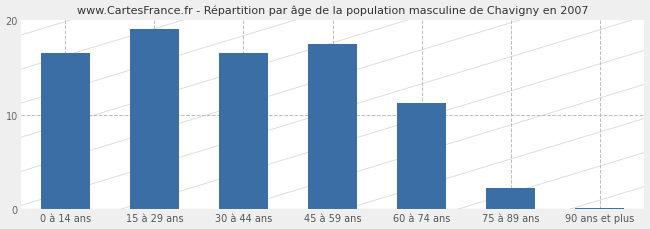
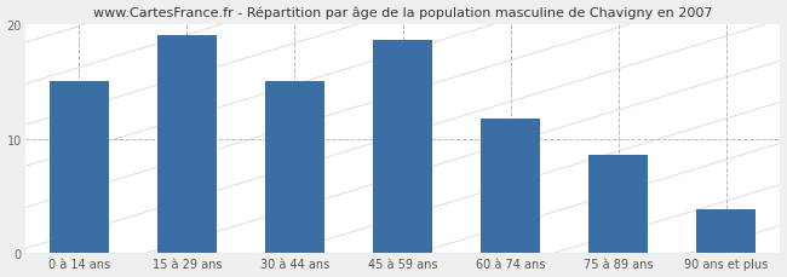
0 à 14 ans: 16.5 -> 15.0
30 à 44 ans: 16.5 -> 15.0
45 à 59 ans: 17.5 -> 18.6
60 à 74 ans: 11.2 -> 11.8
75 à 89 ans: 2.2 -> 8.6
90 ans et plus: 0.1 -> 3.8
